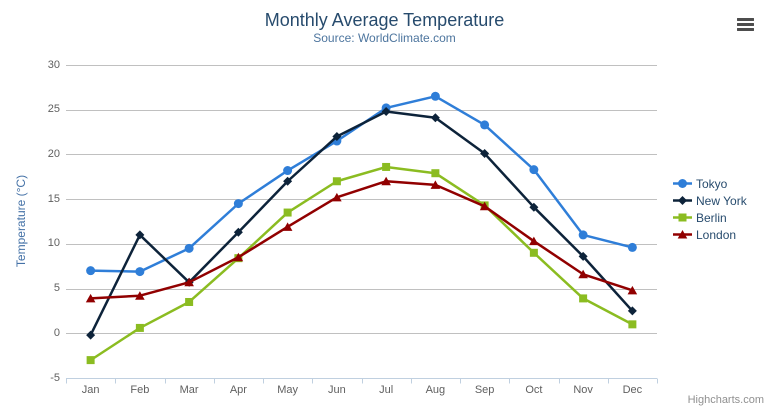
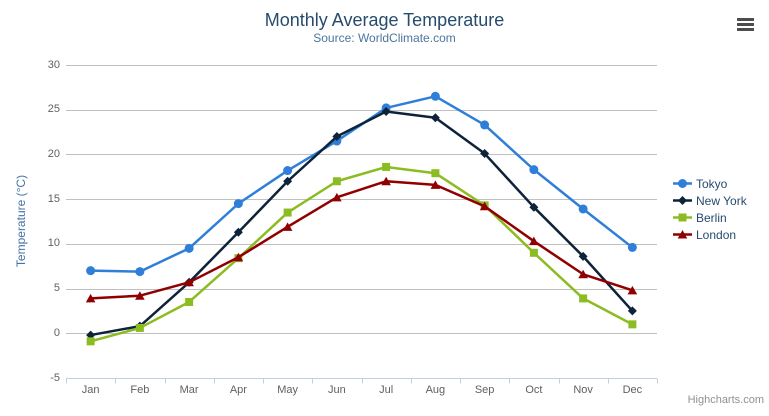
Berlin/Jan: -3 -> -1
New York/Feb: 11 -> 1
Tokyo/Nov: 11 -> 14
